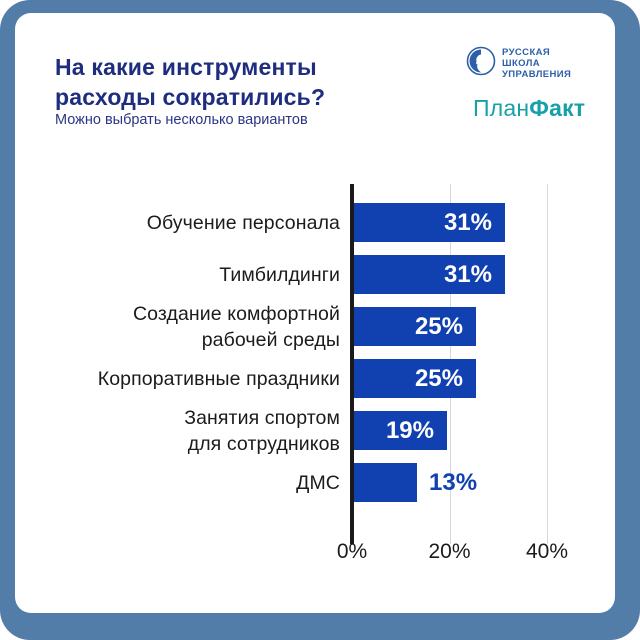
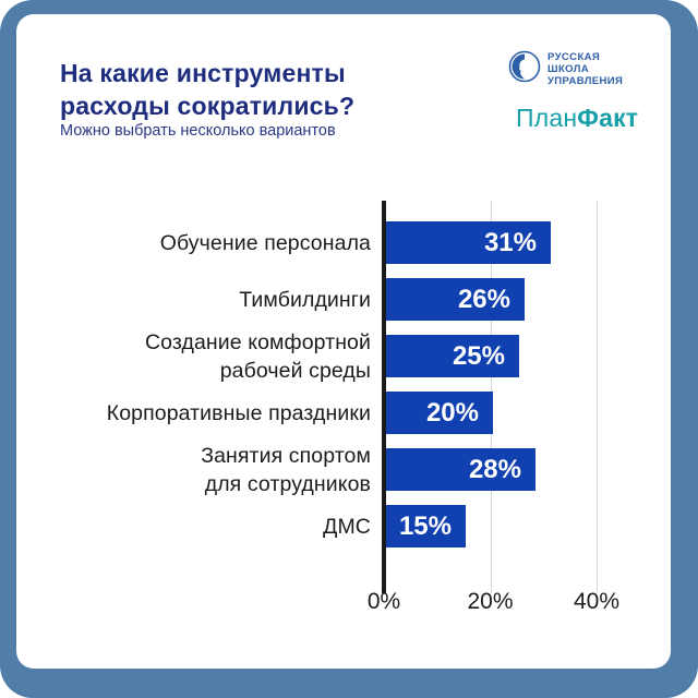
Тимбилдинги: 31% -> 26%
Корпоративные праздники: 25% -> 20%
Занятия спортом для сотрудников: 19% -> 28%
ДМС: 13% -> 15%
